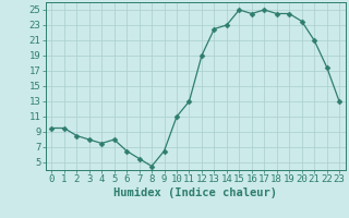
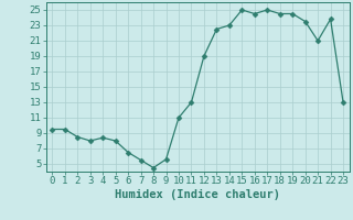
4: 7.5 -> 8.4
9: 6.5 -> 5.6
22: 17.5 -> 23.8
